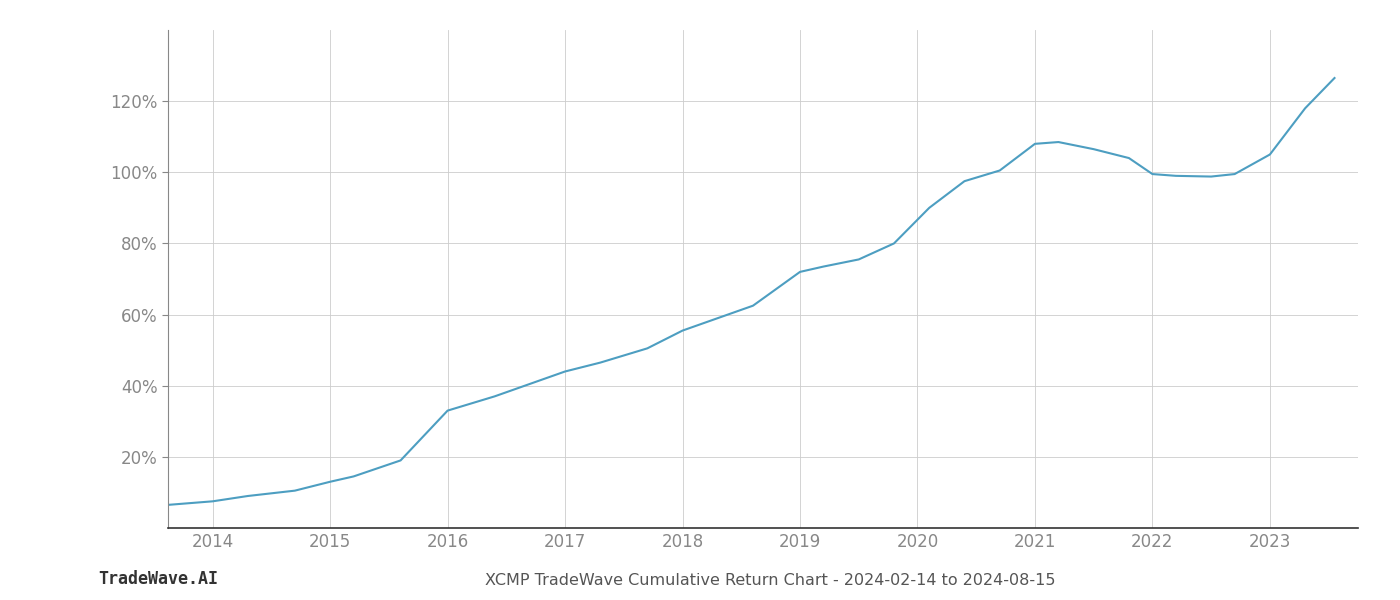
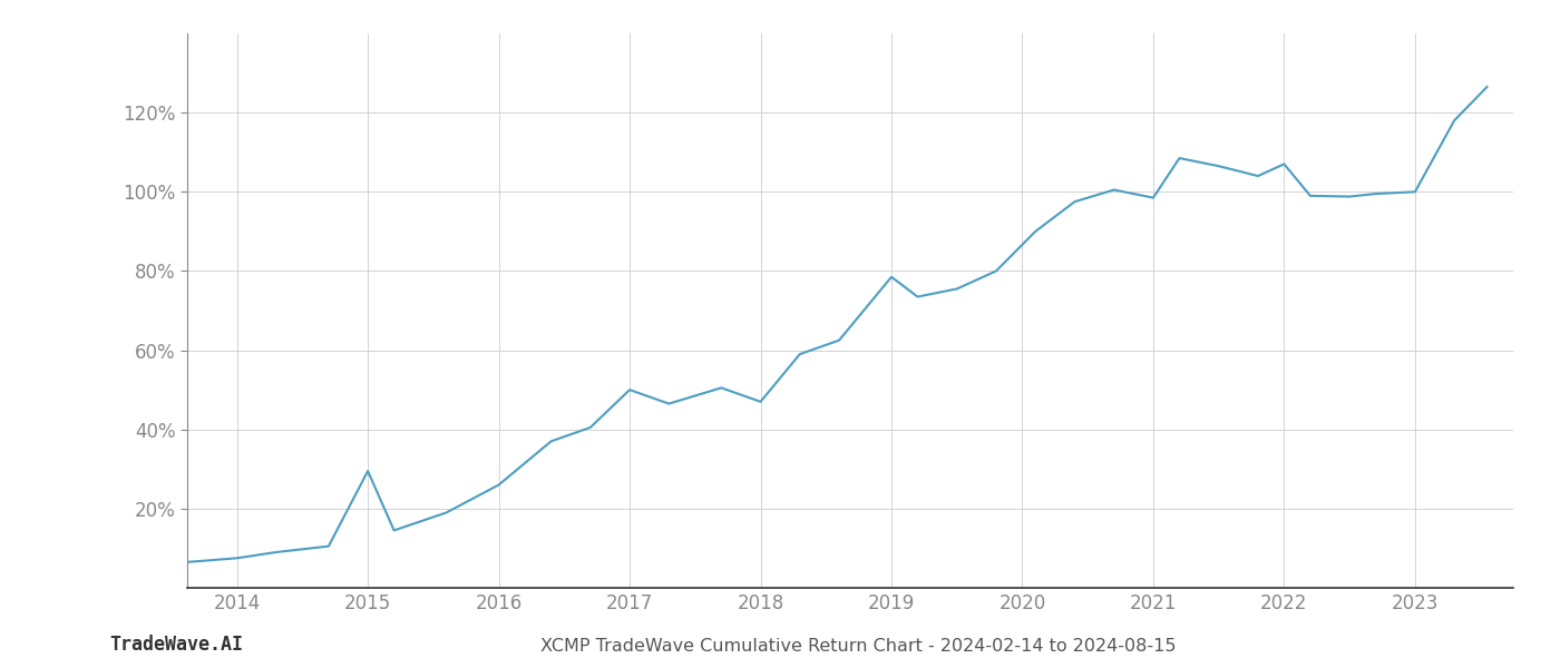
2015: 13.0% -> 29.5%
2016: 33.0% -> 26.0%
2017: 44.0% -> 50.0%
2018: 55.5% -> 47.0%
2019: 72.0% -> 78.5%
2021: 108.0% -> 98.5%
2022: 99.5% -> 107.0%
2023: 105.0% -> 100.0%
